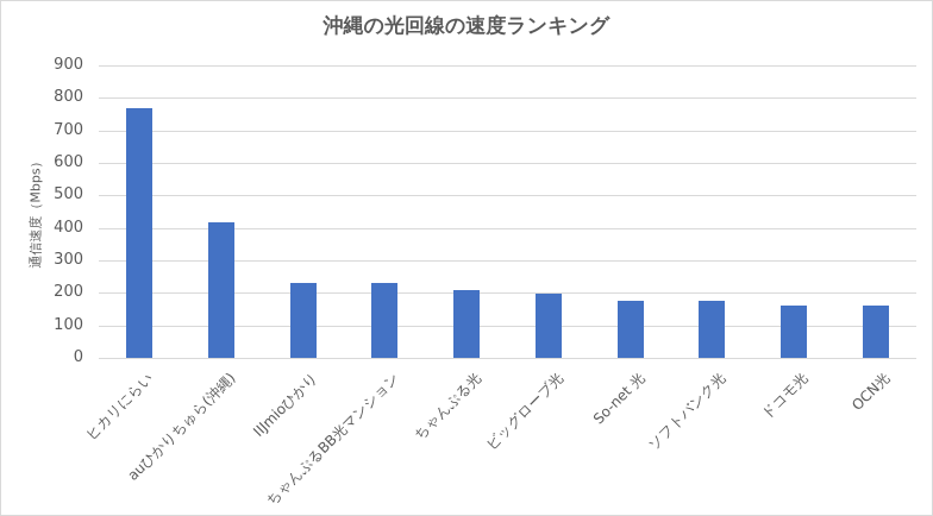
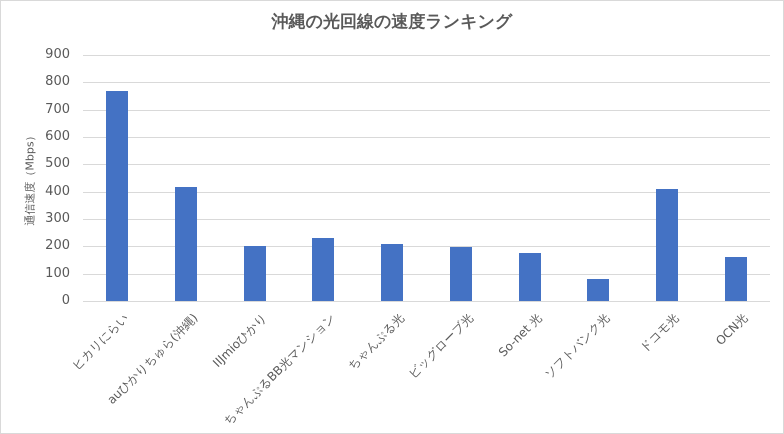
IIJmioひかり: 230 -> 200
ソフトバンク光: 180 -> 80
ドコモ光: 160 -> 410
